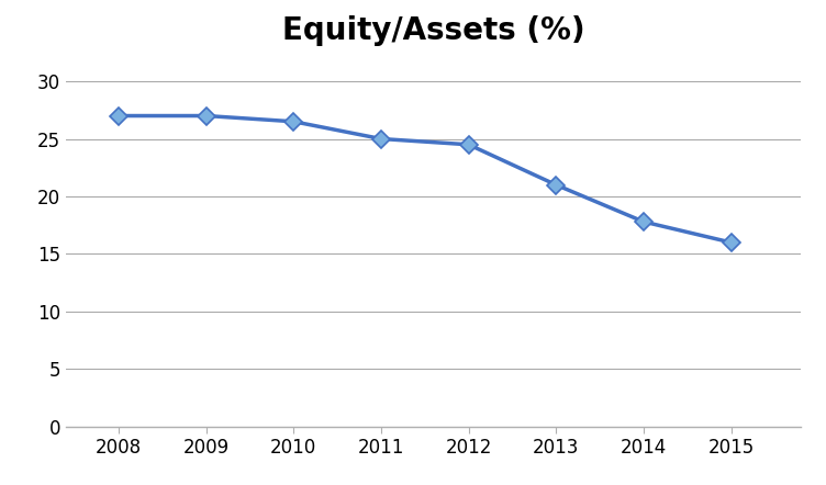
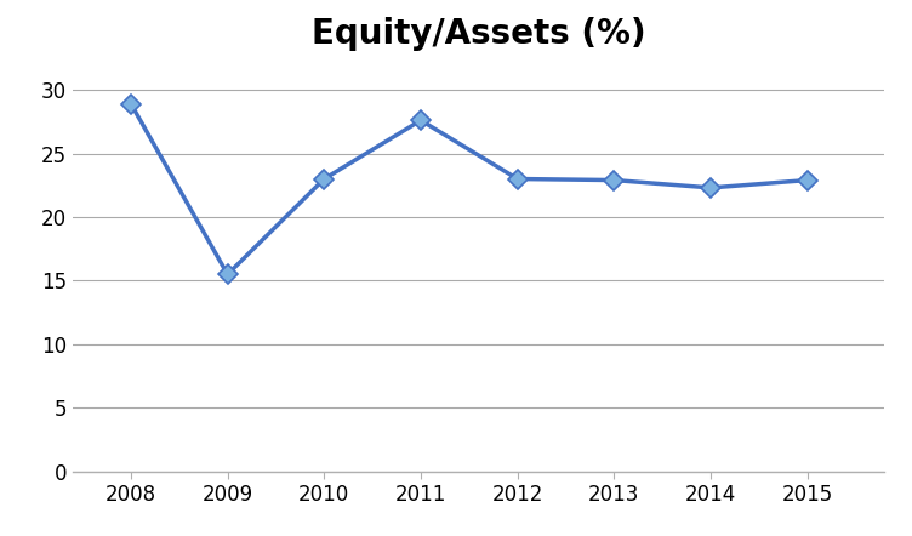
2008: 27.0 -> 28.9
2009: 27.0 -> 15.5
2010: 26.5 -> 23.0
2011: 25.0 -> 27.6
2012: 24.5 -> 23.0
2013: 21.0 -> 22.9
2014: 17.8 -> 22.3
2015: 16.0 -> 22.9
